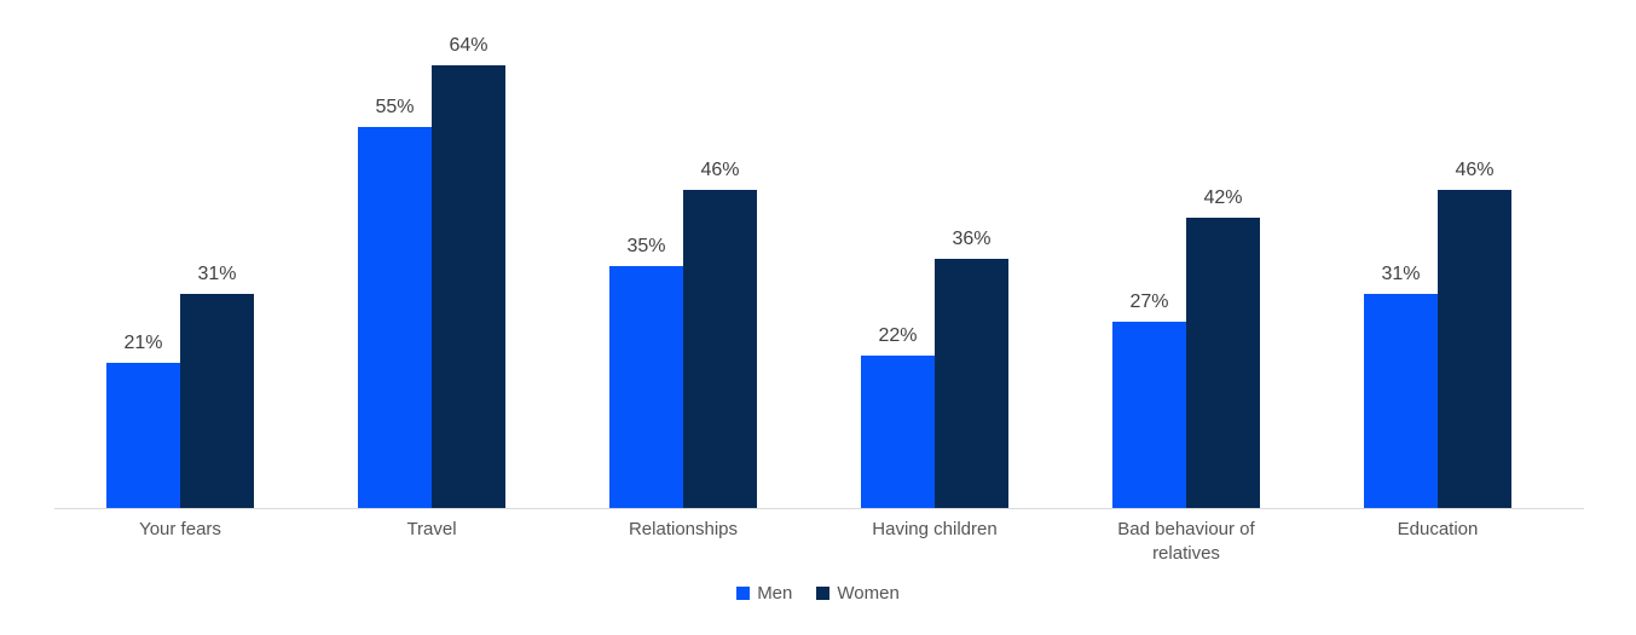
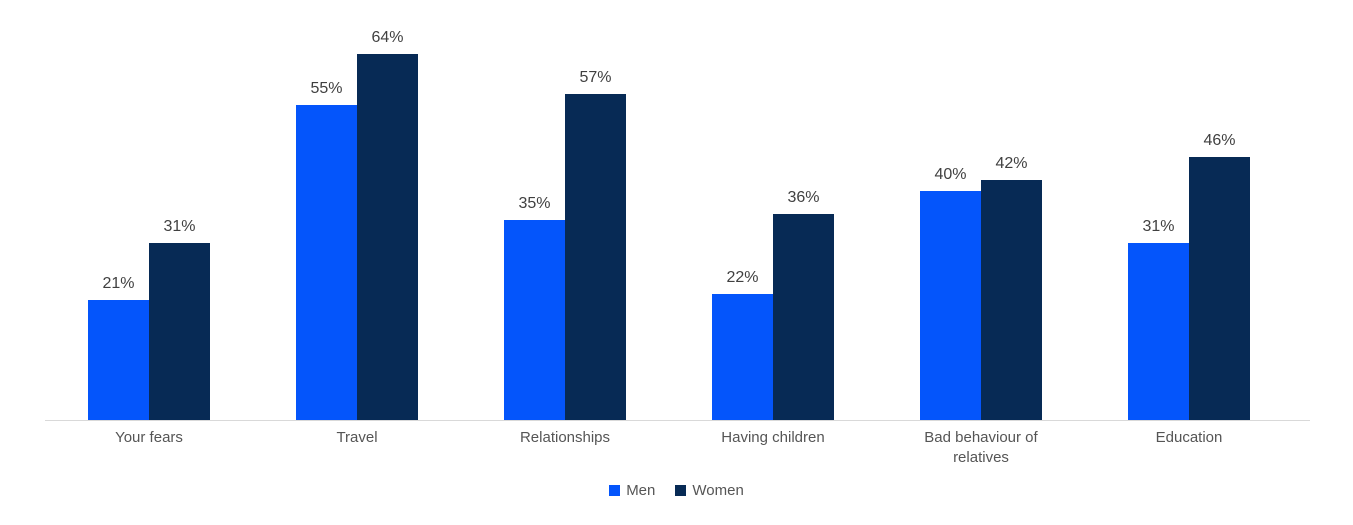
Women/Relationships: 46% -> 57%
Men/Bad behaviour of relatives: 27% -> 40%
